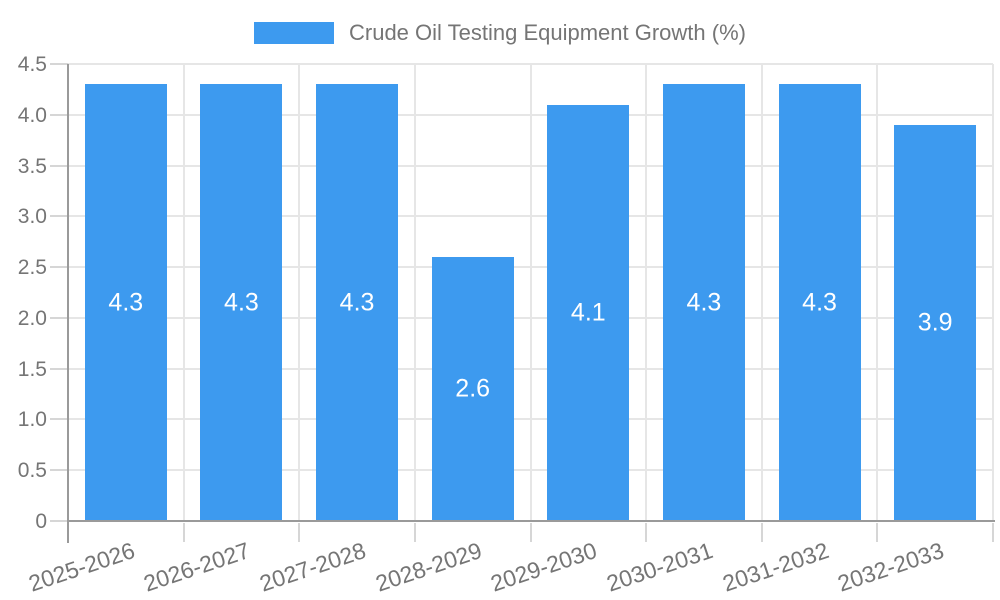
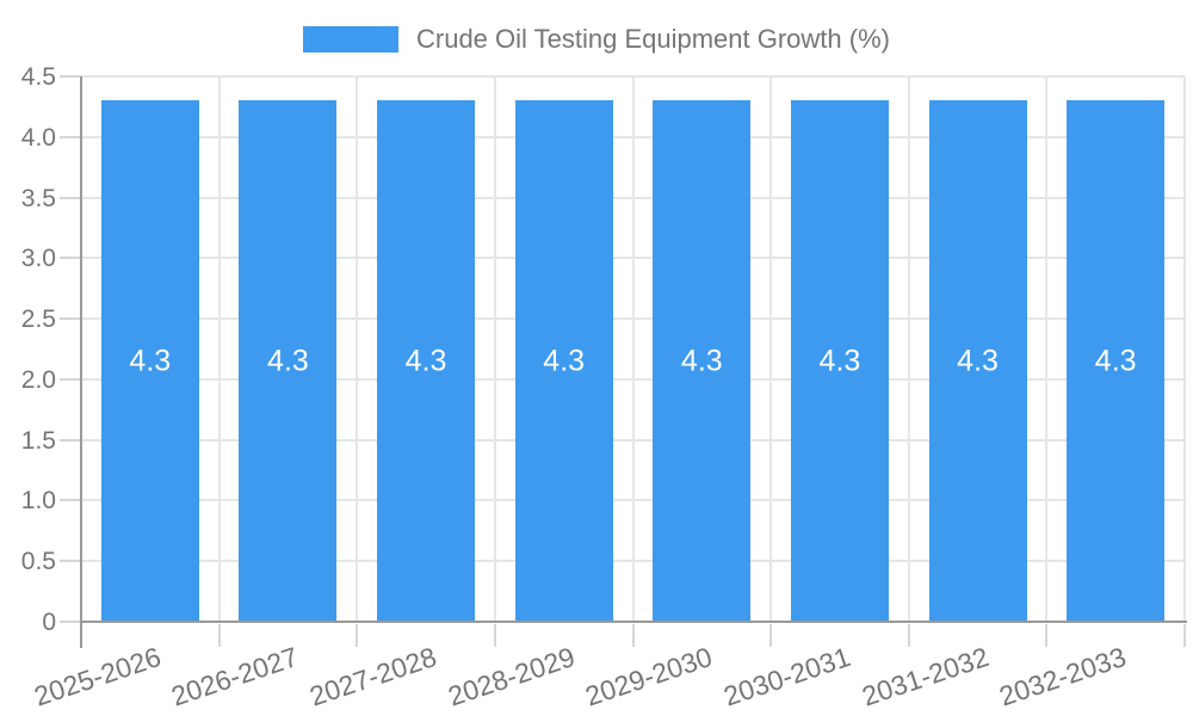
2028-2029: 2.6 -> 4.3
2029-2030: 4.1 -> 4.3
2032-2033: 3.9 -> 4.3
